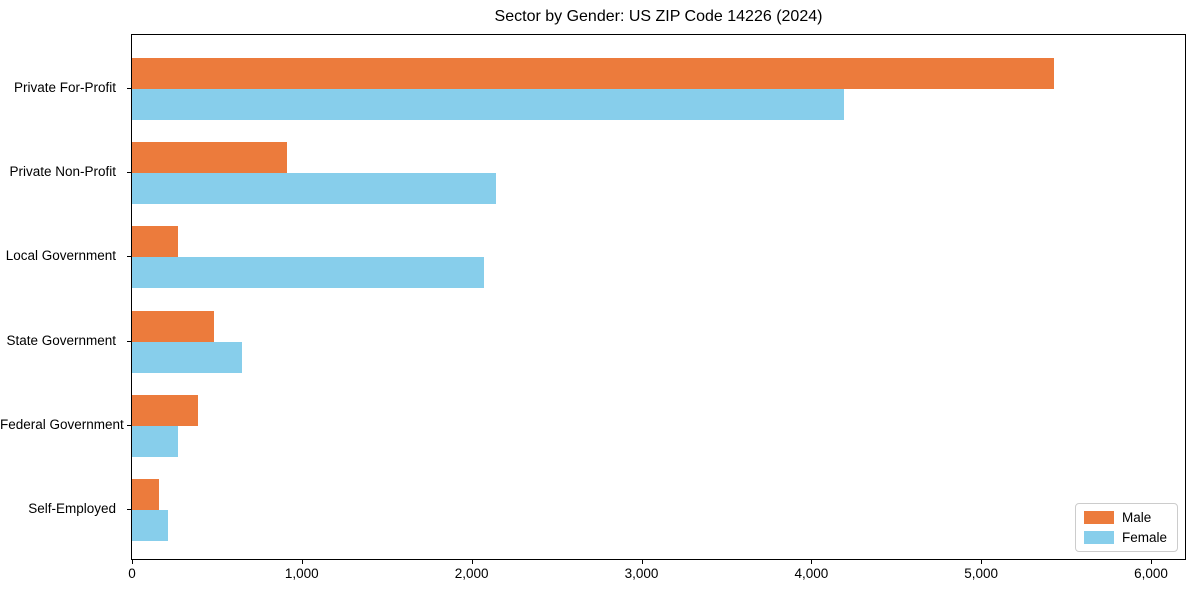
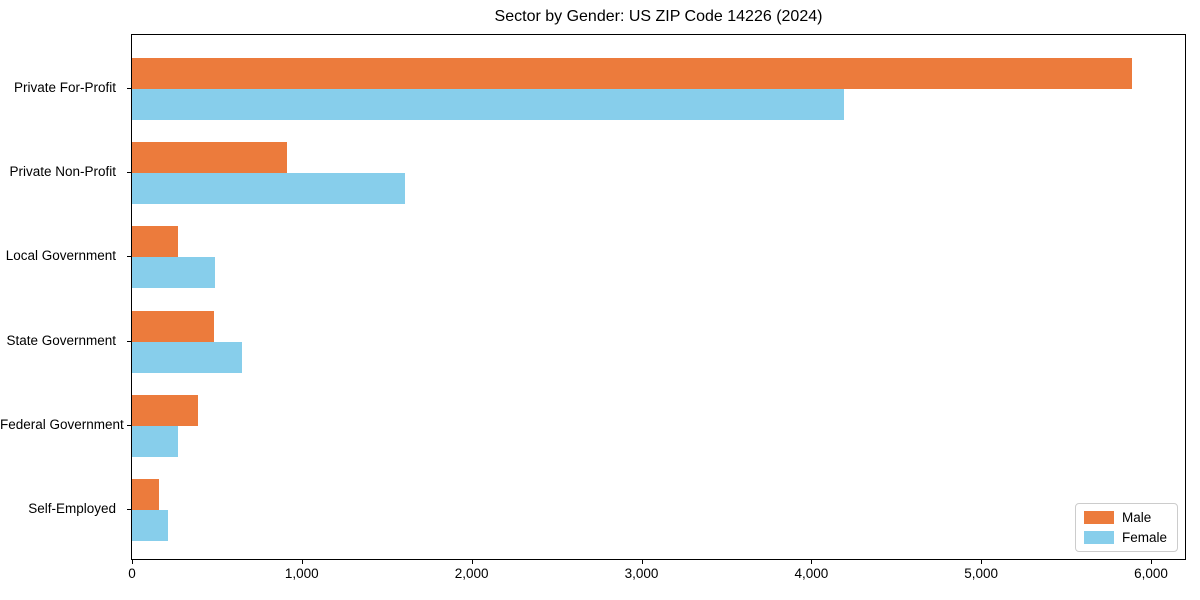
Male/Private For-Profit: 5430 -> 5890
Female/Private Non-Profit: 2140 -> 1610
Female/Local Government: 2070 -> 490
